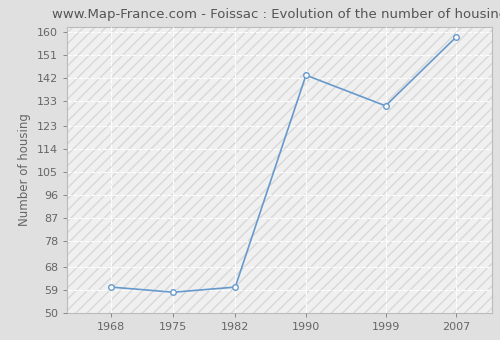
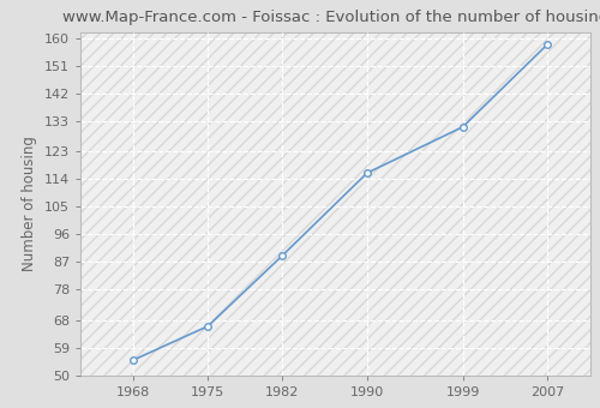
1968: 60 -> 55
1975: 58 -> 66
1982: 60 -> 89
1990: 143 -> 116
